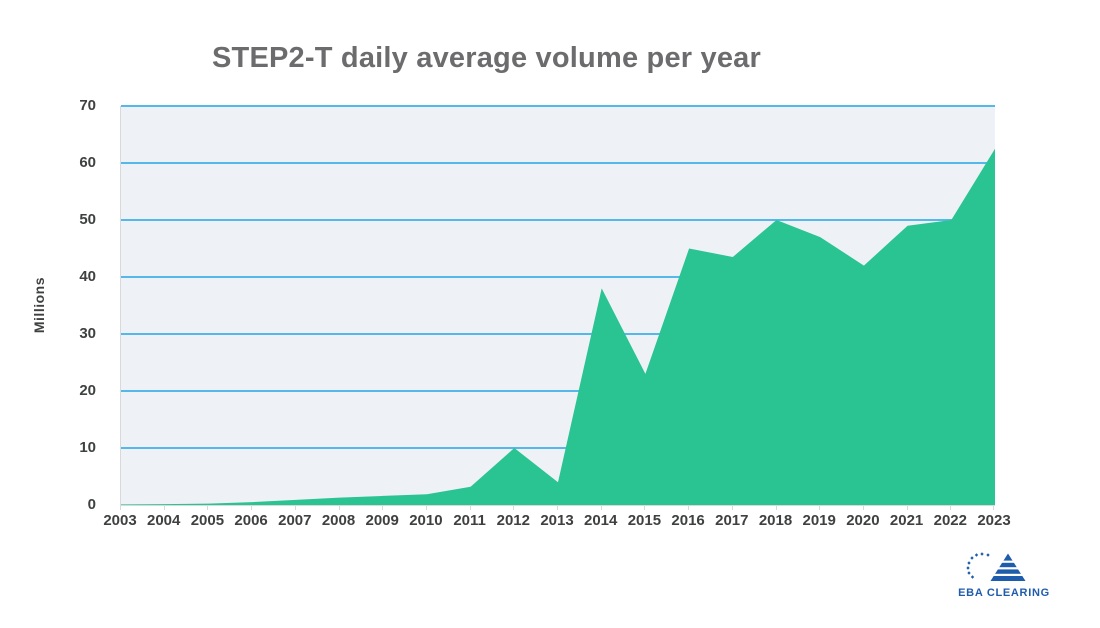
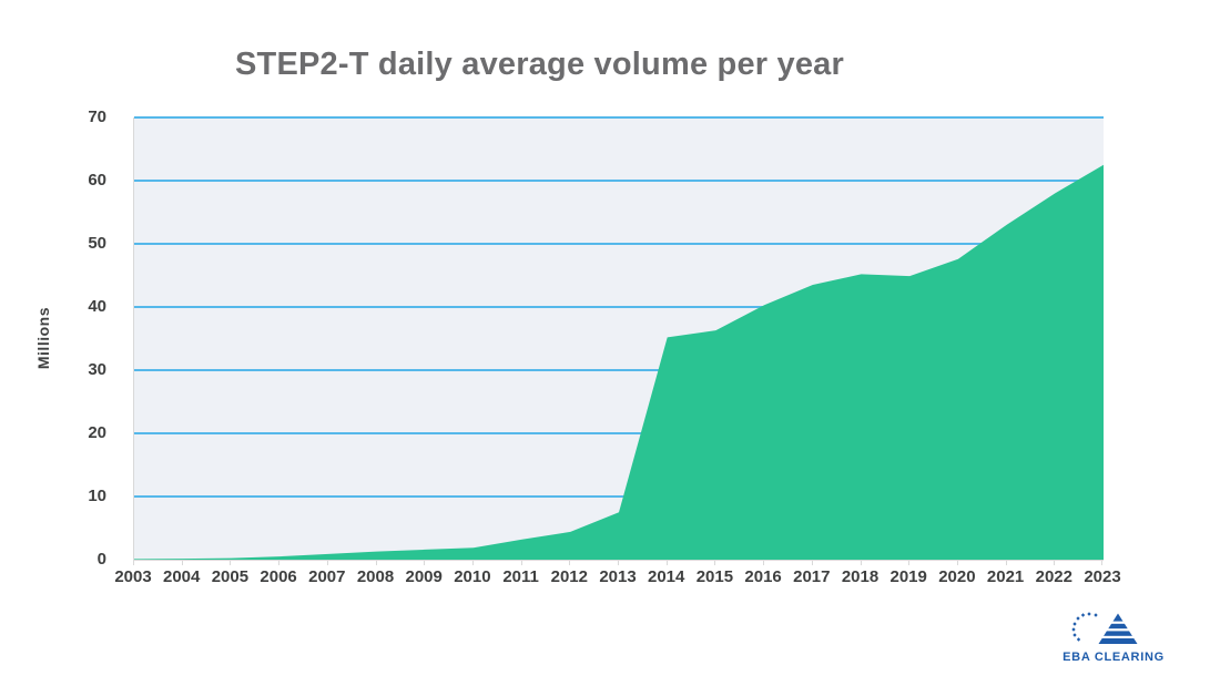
2012: 10 -> 4
2013: 4 -> 8
2014: 38 -> 35
2015: 23 -> 36
2016: 45 -> 40
2018: 50 -> 45
2019: 47 -> 45
2020: 42 -> 48
2021: 49 -> 53
2022: 50 -> 58
